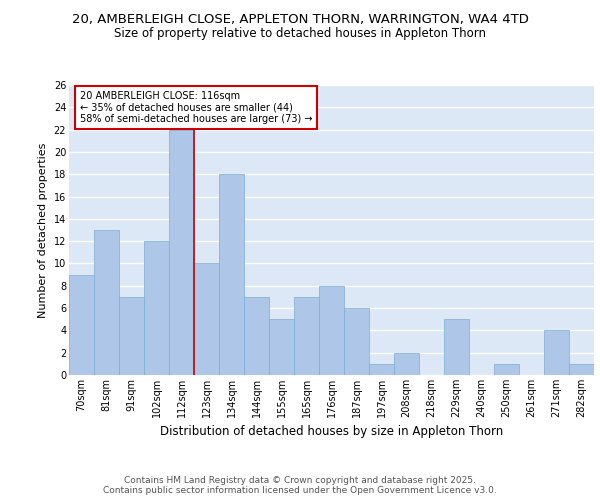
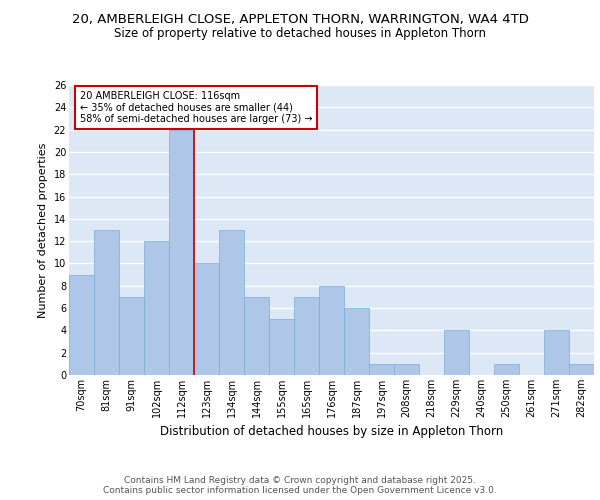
134sqm: 18 -> 13
208sqm: 2 -> 1
229sqm: 5 -> 4
